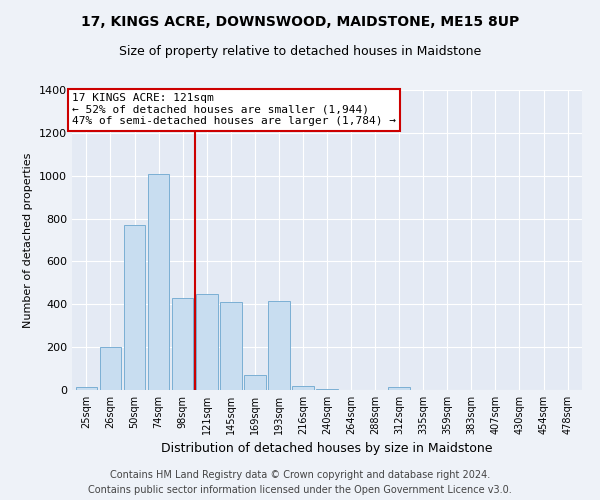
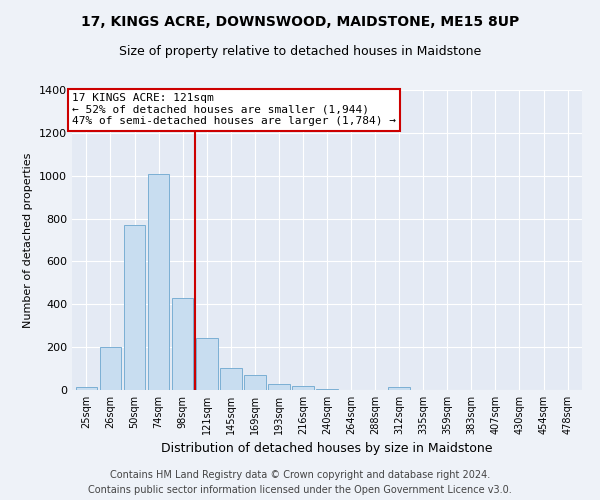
121sqm: 450 -> 245
145sqm: 410 -> 105
193sqm: 415 -> 30
